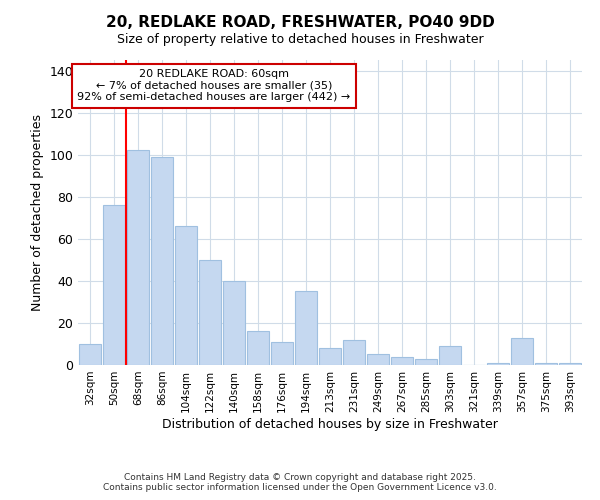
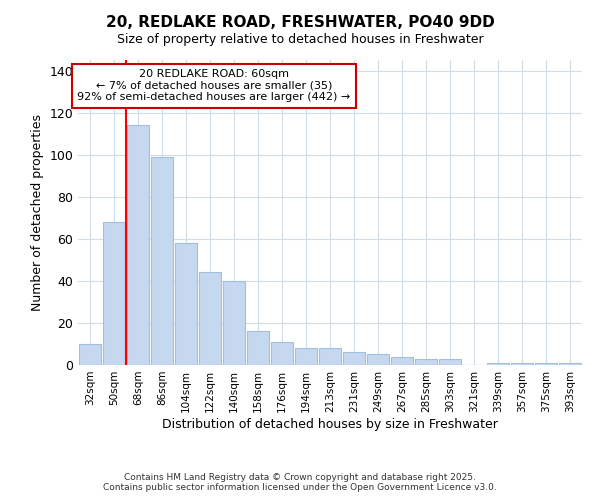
50sqm: 76 -> 68
68sqm: 102 -> 114
104sqm: 66 -> 58
122sqm: 50 -> 44
194sqm: 35 -> 8
231sqm: 12 -> 6
303sqm: 9 -> 3
357sqm: 13 -> 1
